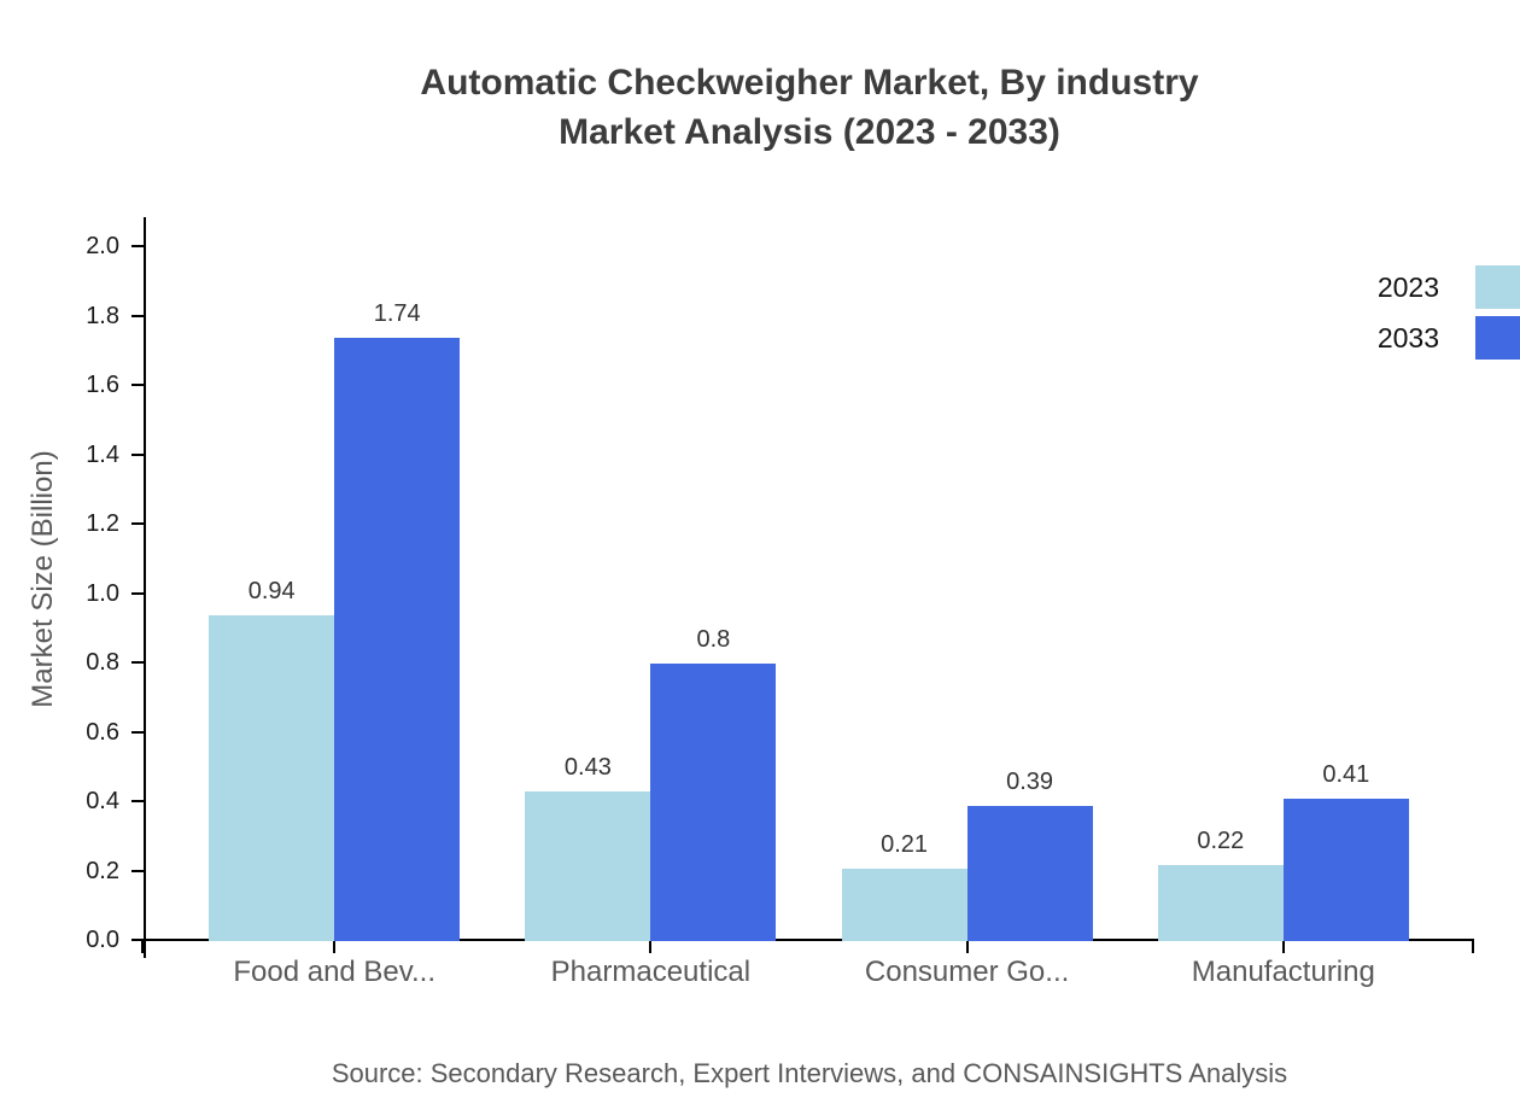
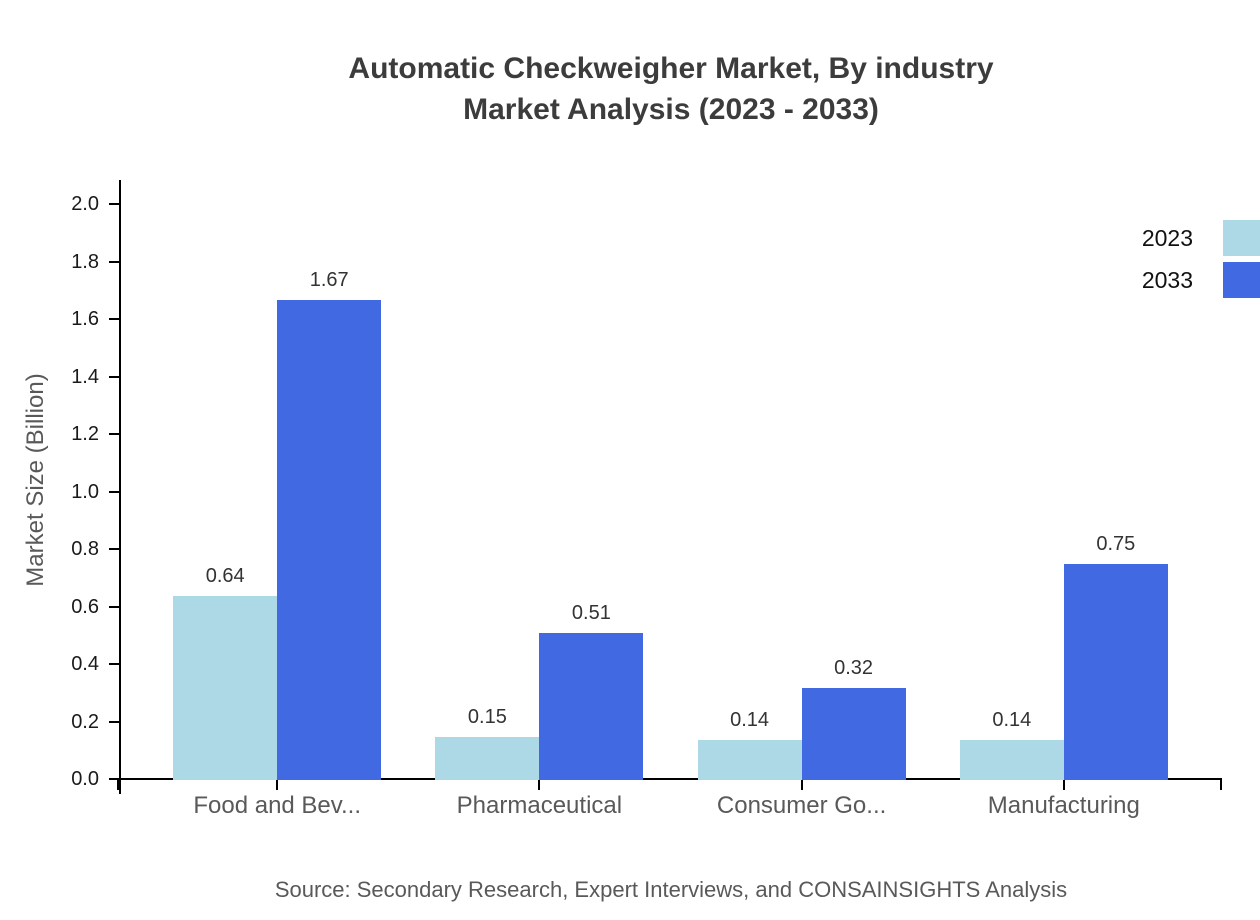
2023/Food and Bev...: 0.94 -> 0.64
2033/Food and Bev...: 1.74 -> 1.67
2023/Pharmaceutical: 0.43 -> 0.15
2033/Pharmaceutical: 0.8 -> 0.51
2023/Consumer Go...: 0.21 -> 0.14
2033/Consumer Go...: 0.39 -> 0.32
2023/Manufacturing: 0.22 -> 0.14
2033/Manufacturing: 0.41 -> 0.75
